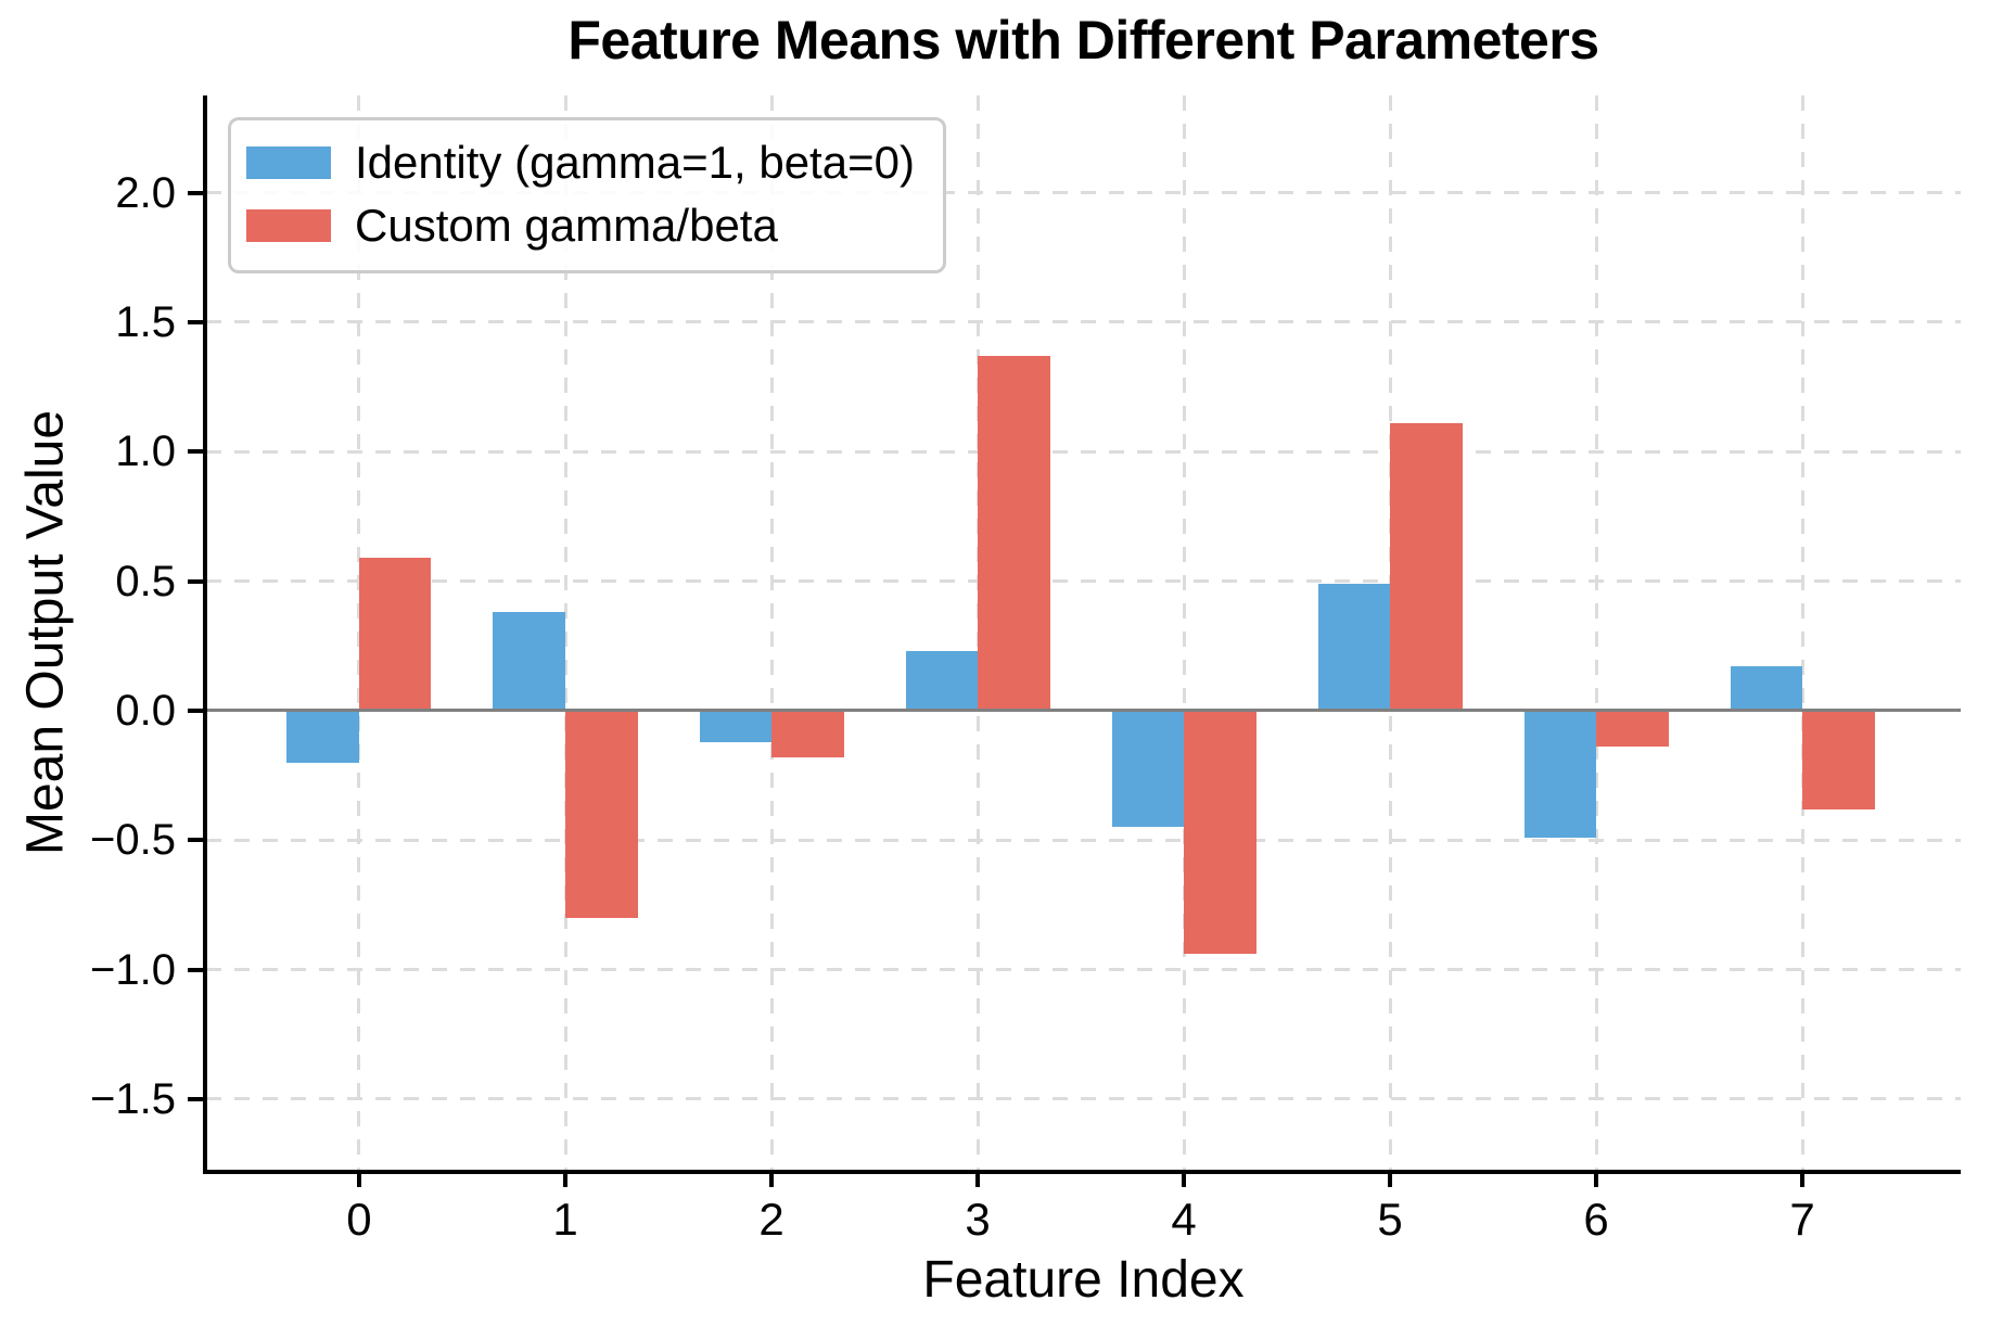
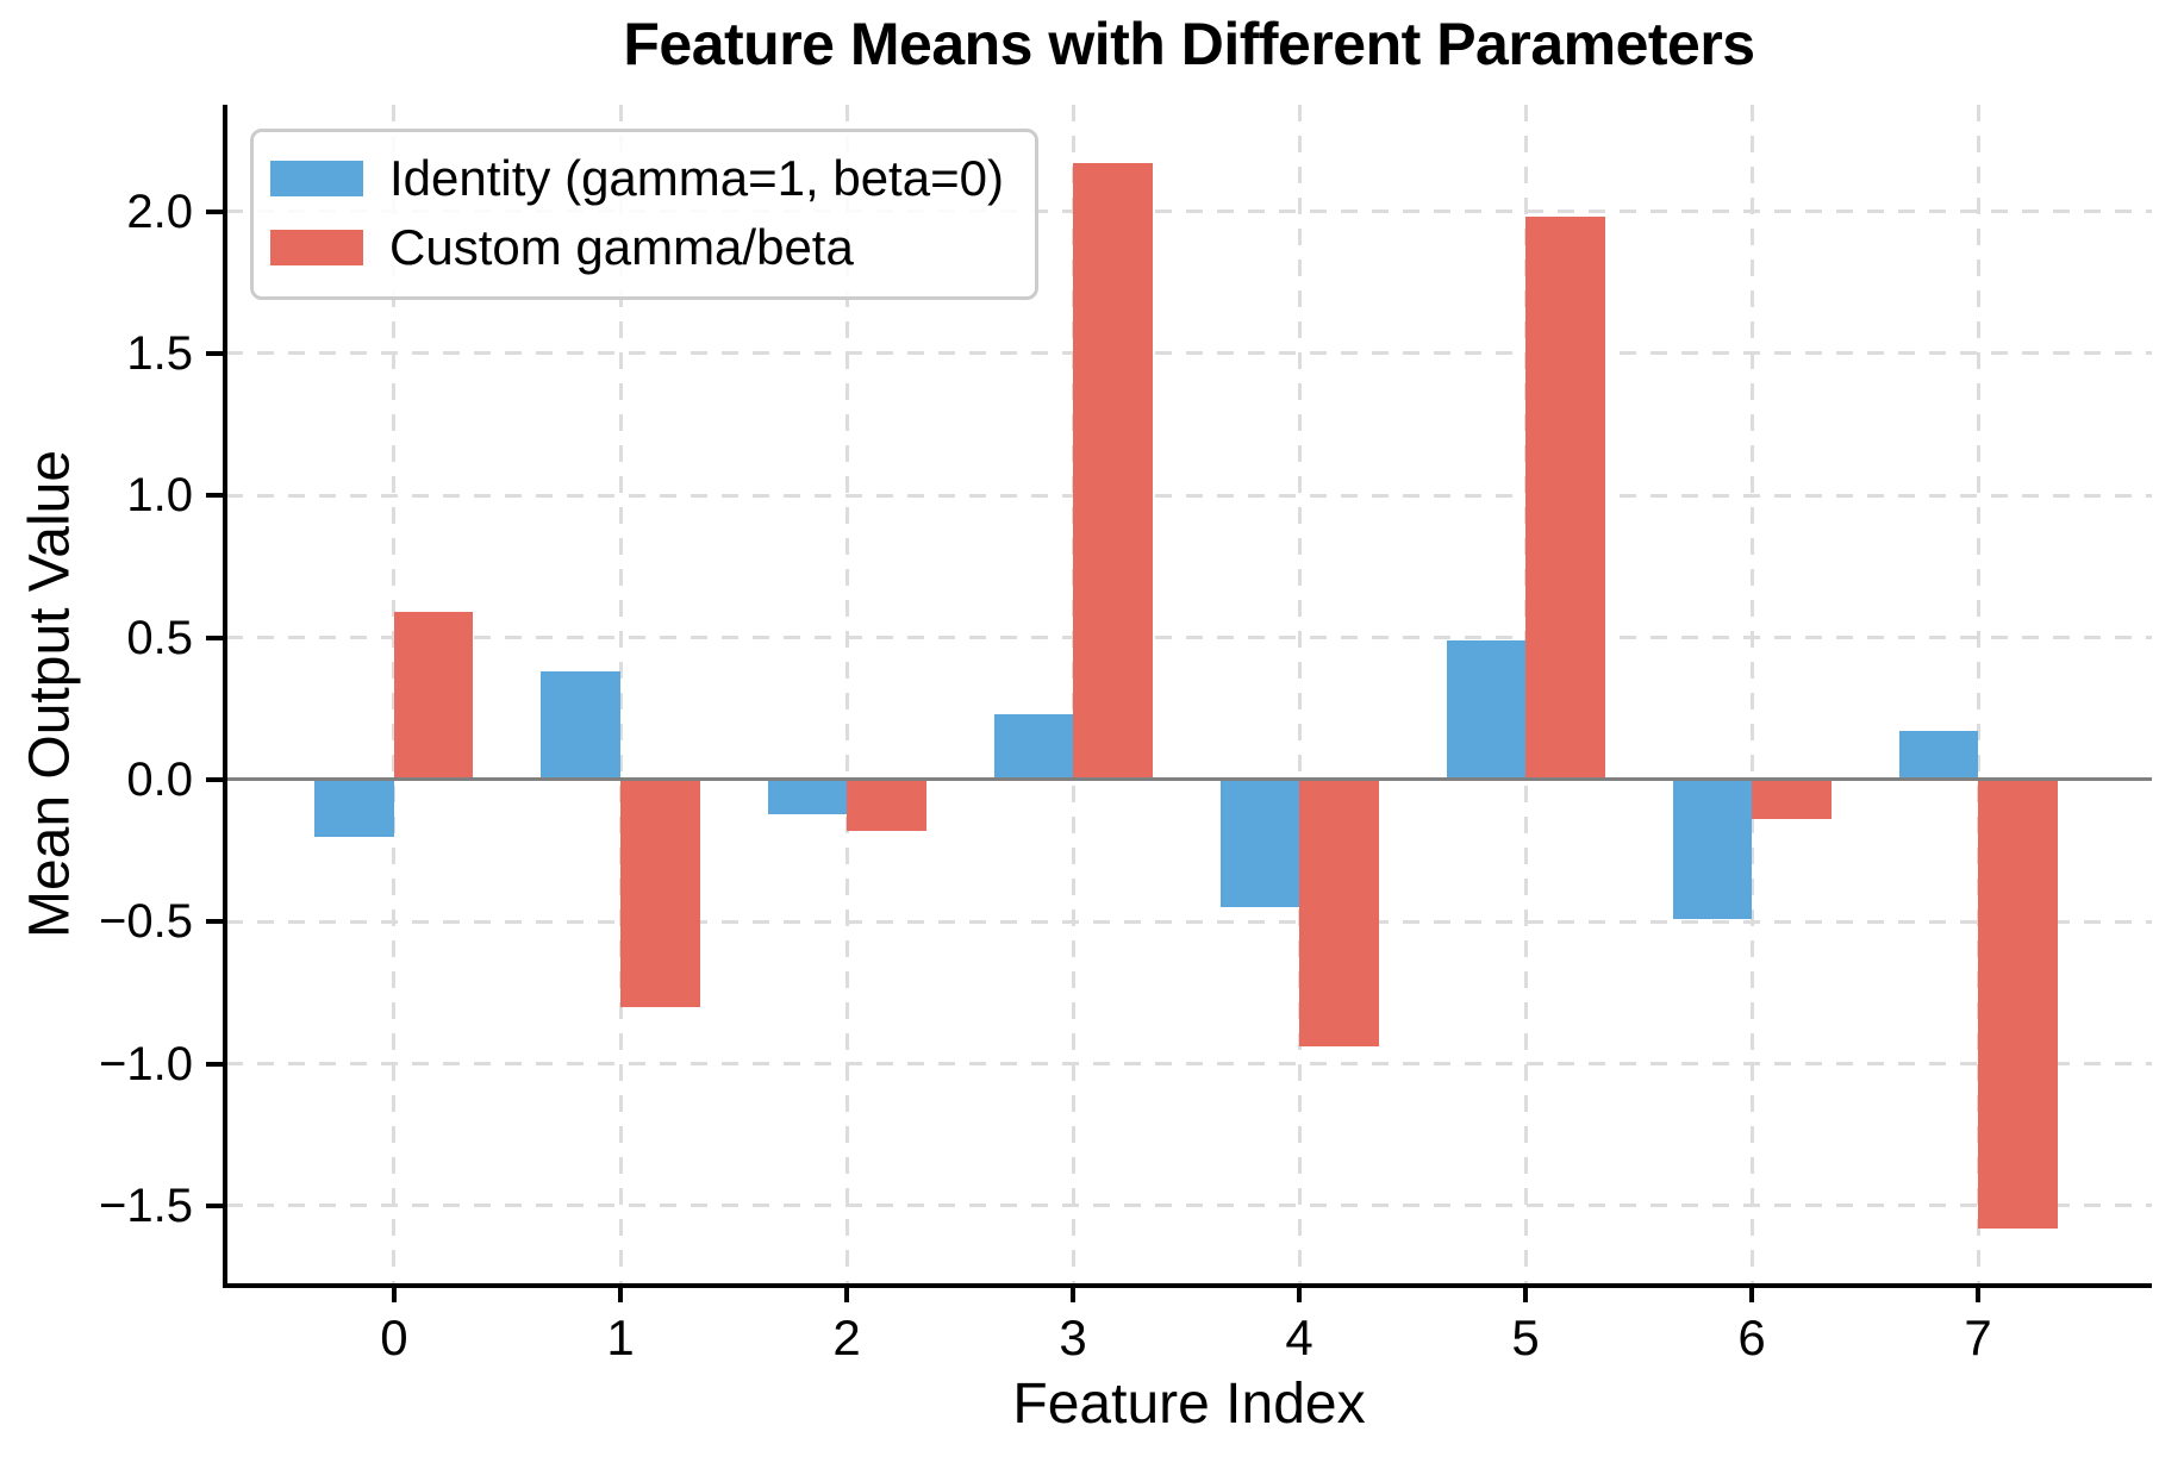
Custom gamma/beta/3: 1.37 -> 2.17
Custom gamma/beta/5: 1.11 -> 1.98
Custom gamma/beta/7: -0.38 -> -1.58
